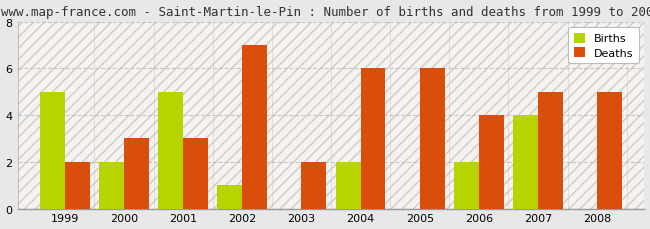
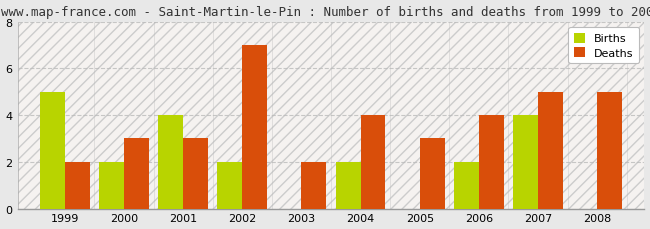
Births/2001: 5 -> 4
Births/2002: 1 -> 2
Deaths/2004: 6 -> 4
Deaths/2005: 6 -> 3
